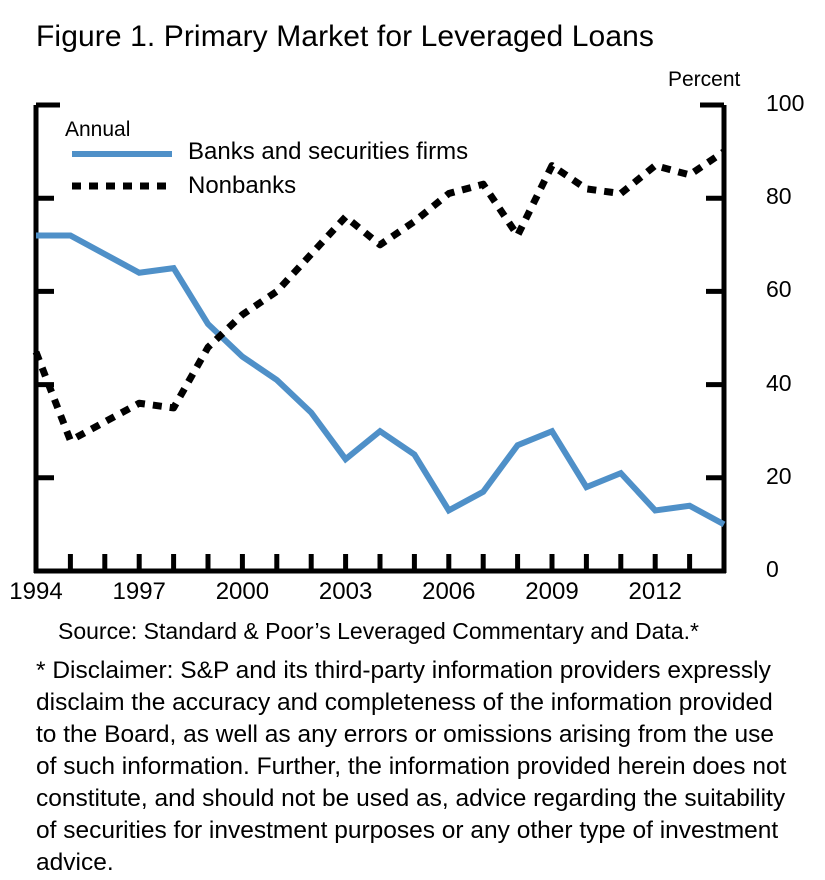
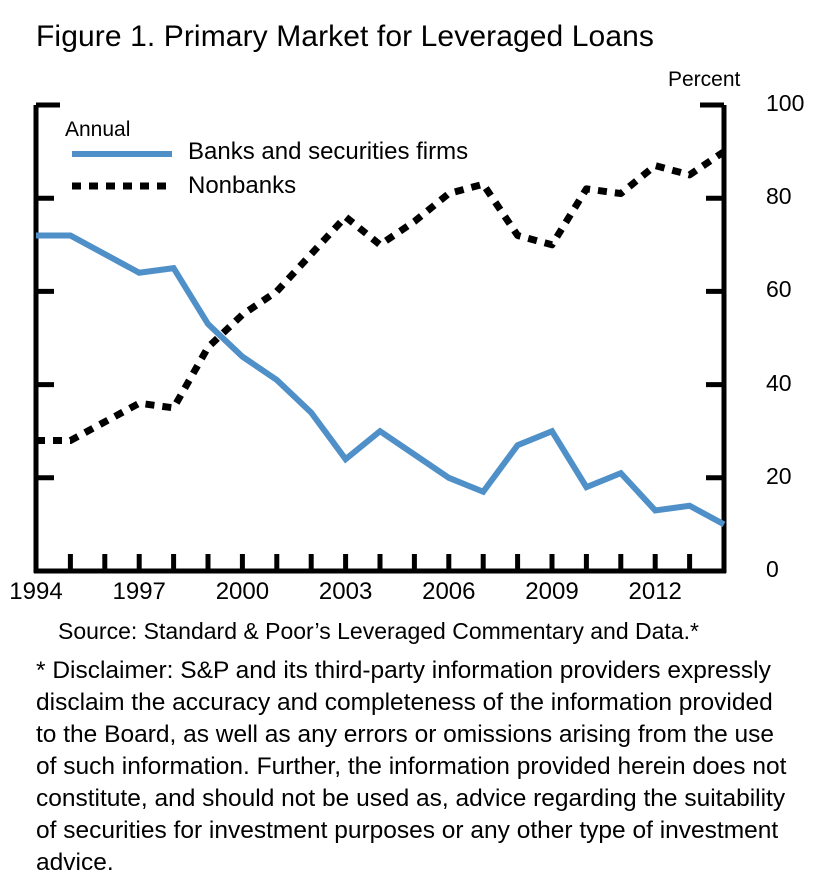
Nonbanks/1994: 47 -> 28
Banks and securities firms/2006: 13 -> 20
Nonbanks/2009: 87 -> 70
